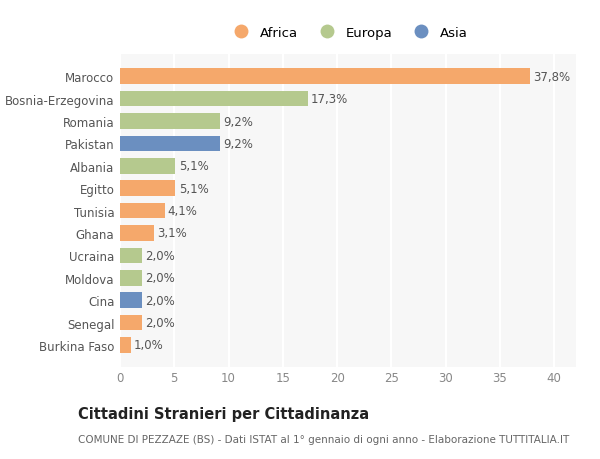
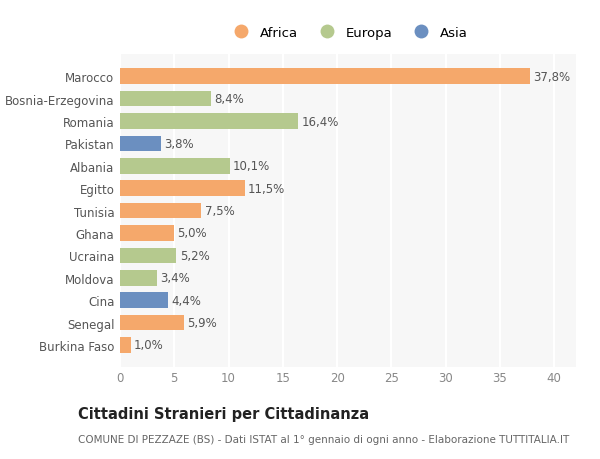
Bosnia-Erzegovina: 17,3% -> 8,4%
Romania: 9,2% -> 16,4%
Pakistan: 9,2% -> 3,8%
Albania: 5,1% -> 10,1%
Egitto: 5,1% -> 11,5%
Tunisia: 4,1% -> 7,5%
Ghana: 3,1% -> 5,0%
Ucraina: 2,0% -> 5,2%
Moldova: 2,0% -> 3,4%
Cina: 2,0% -> 4,4%
Senegal: 2,0% -> 5,9%
